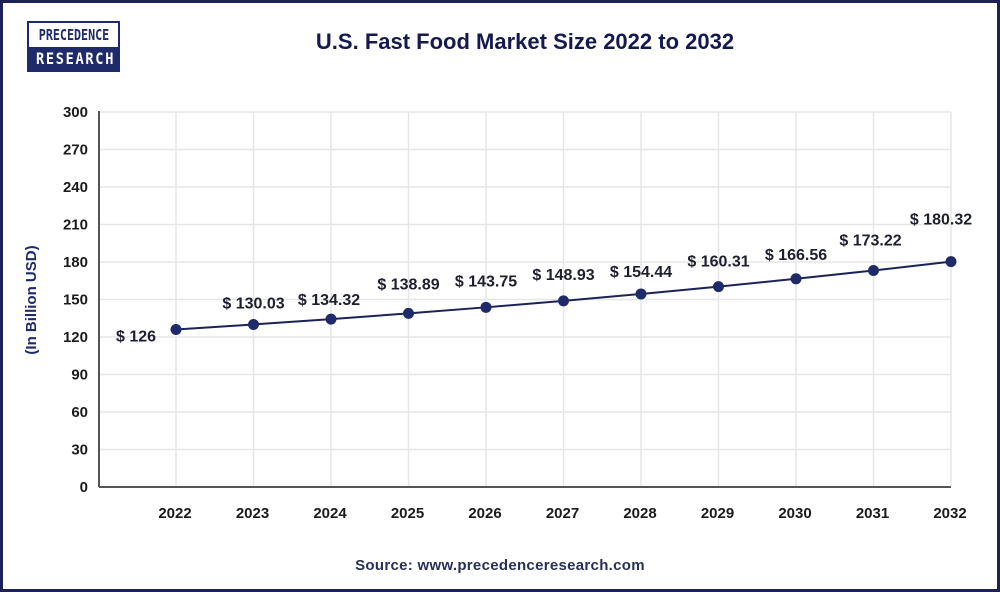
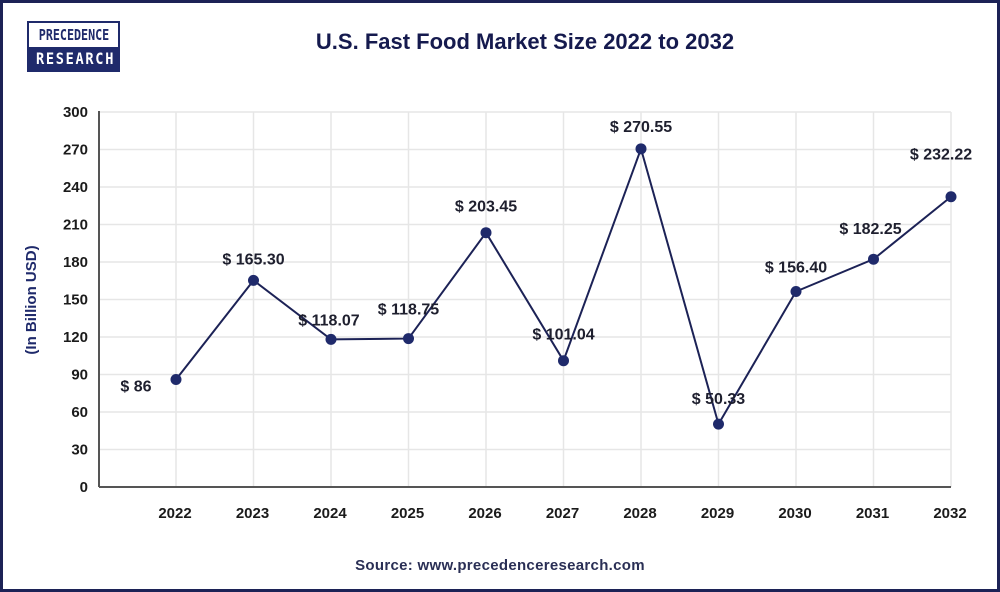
2022: 126 -> 86
2023: 130.03 -> 165.30
2024: 134.32 -> 118.07
2025: 138.89 -> 118.75
2026: 143.75 -> 203.45
2027: 148.93 -> 101.04
2028: 154.44 -> 270.55
2029: 160.31 -> 50.33
2030: 166.56 -> 156.40
2031: 173.22 -> 182.25
2032: 180.32 -> 232.22
